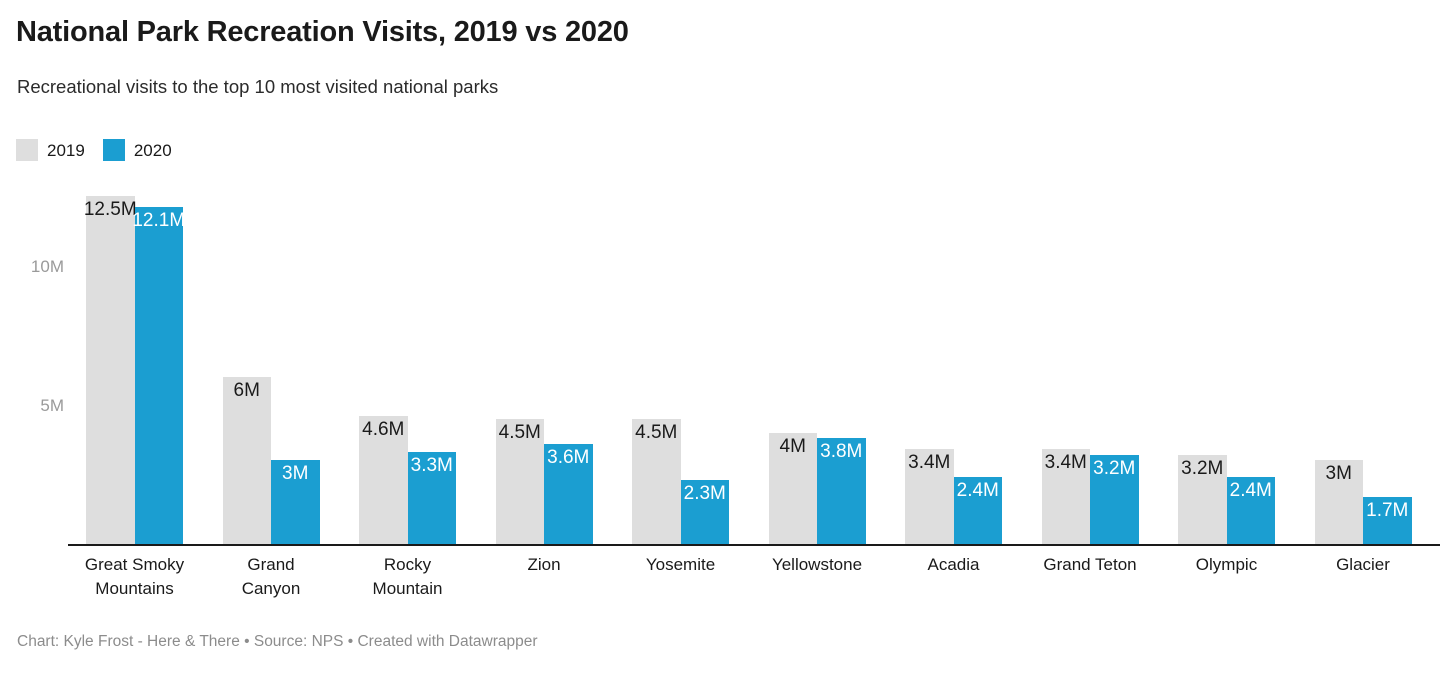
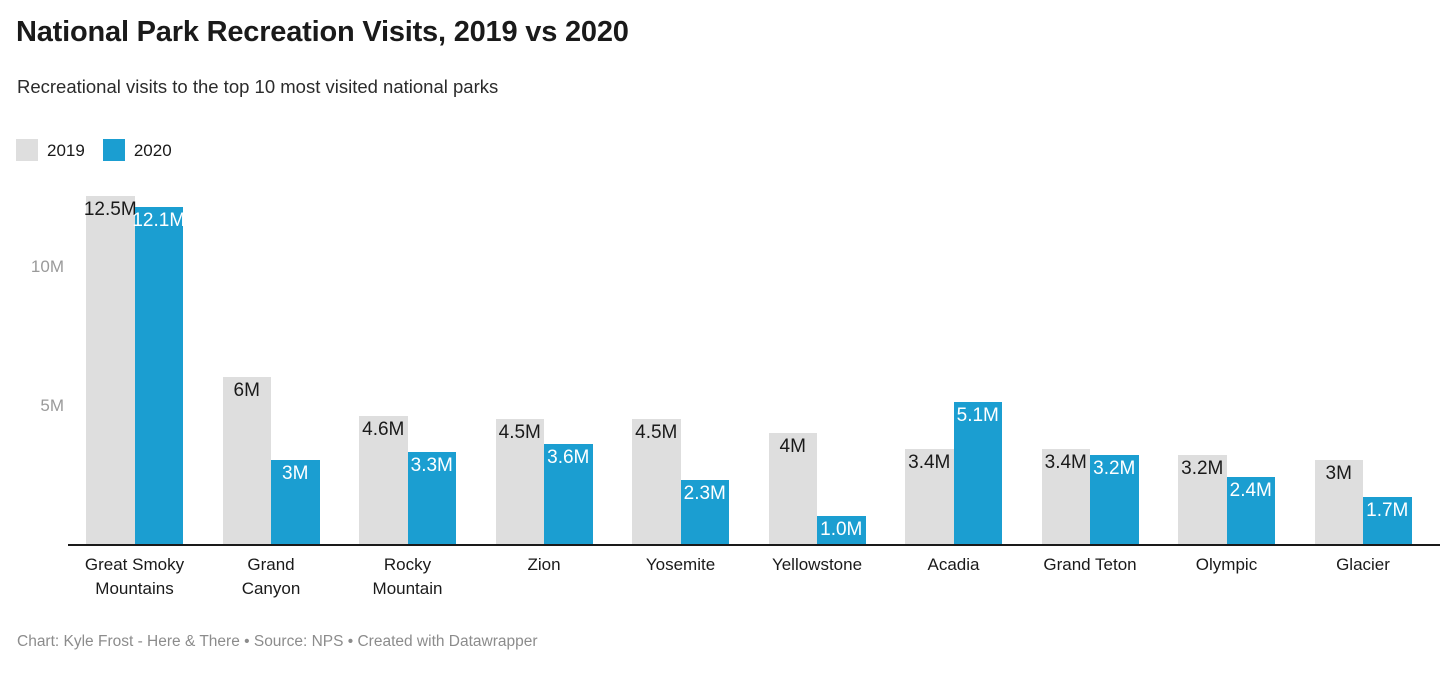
2020/Yellowstone: 3.8M -> 1.0M
2020/Acadia: 2.4M -> 5.1M
